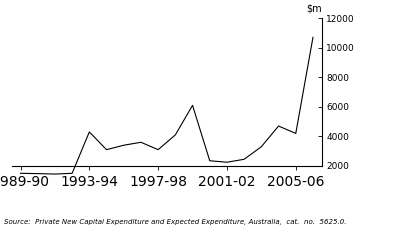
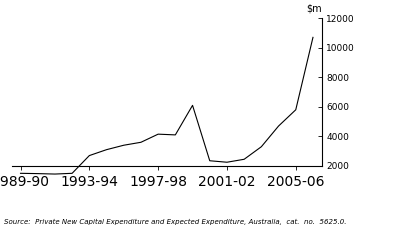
1993-94: 4300 -> 2700
1997-98: 3100 -> 4200
2005-06: 4200 -> 5800
